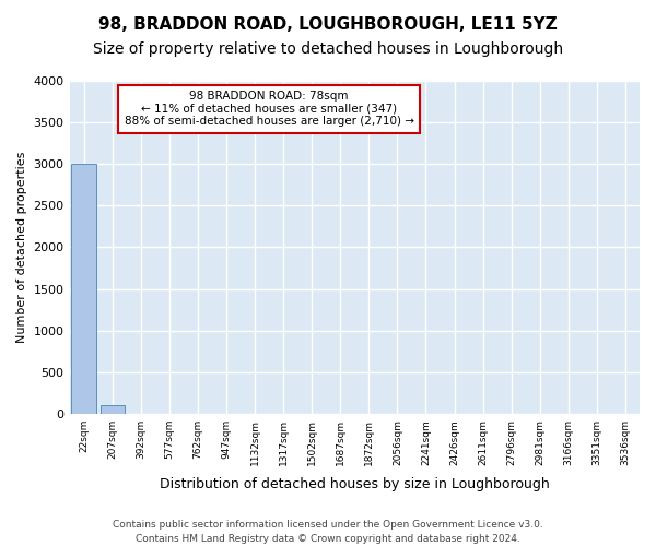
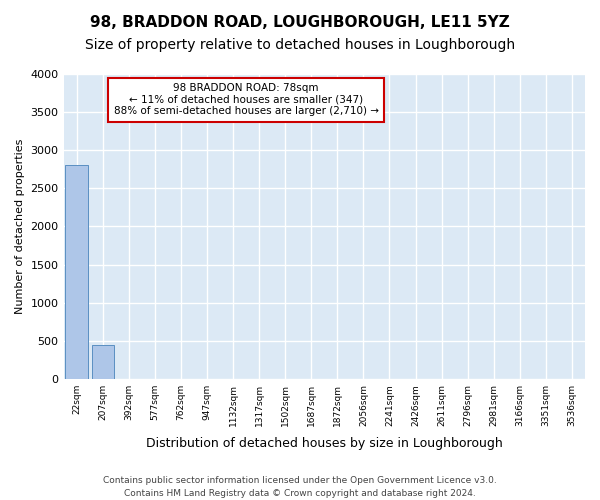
22sqm: 3000 -> 2800
207sqm: 110 -> 440
